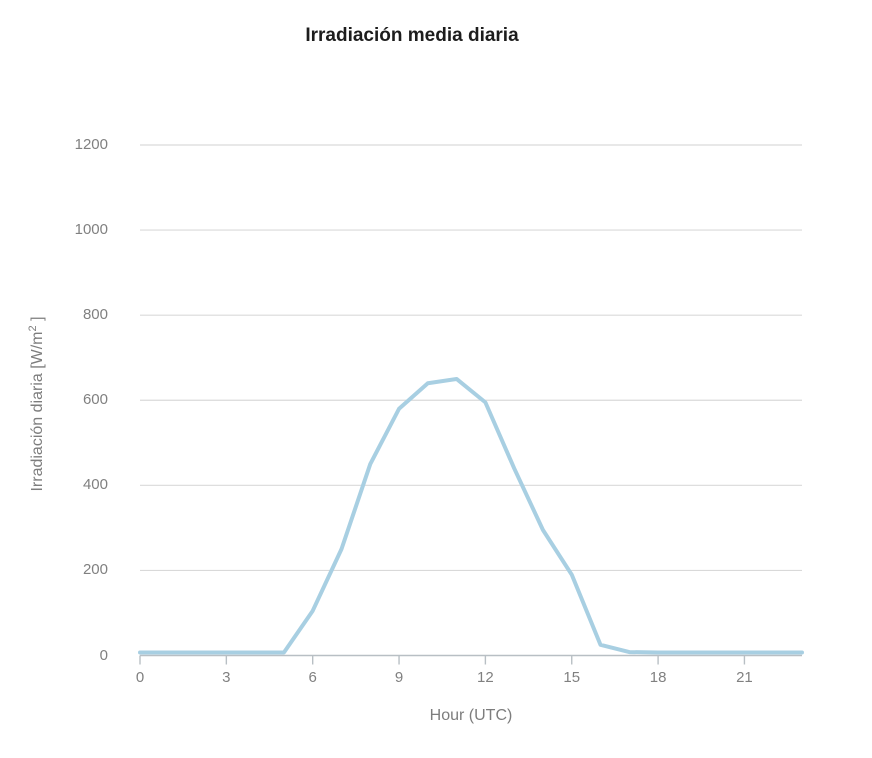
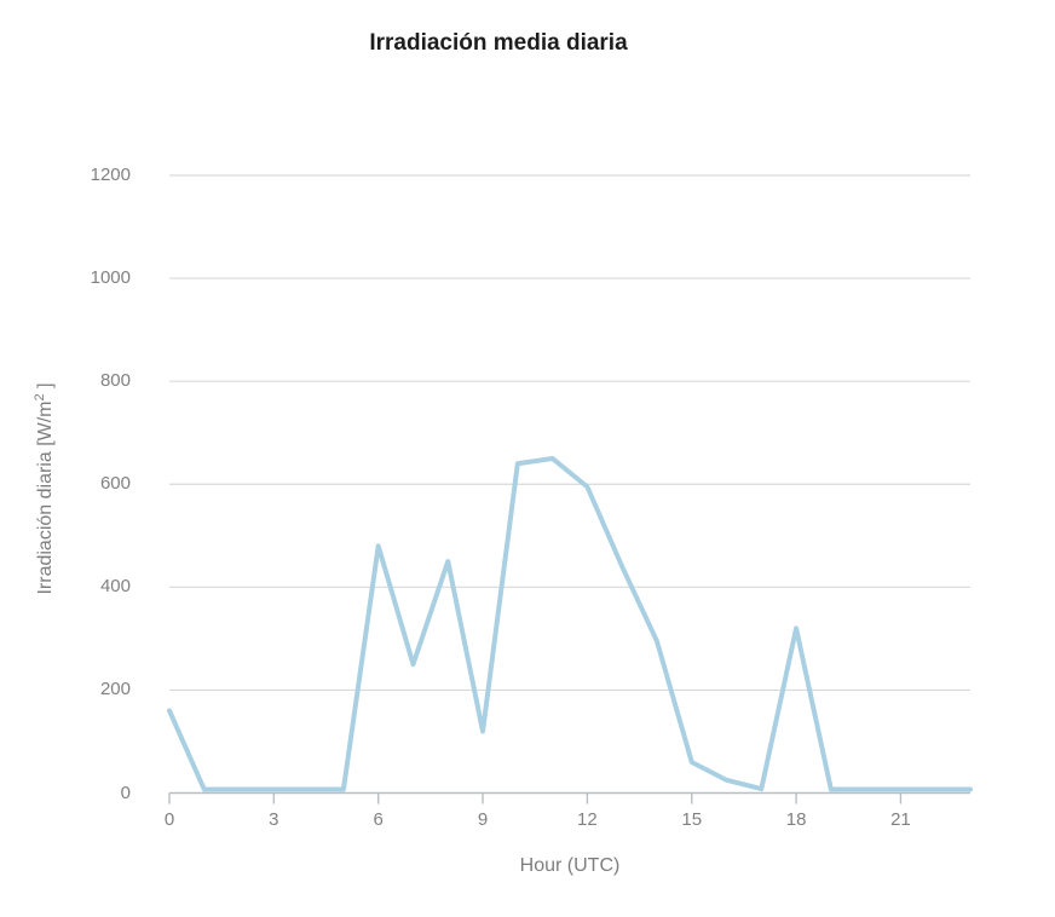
0: 10 -> 160
6: 100 -> 480
9: 580 -> 120
15: 190 -> 60
18: 10 -> 320
